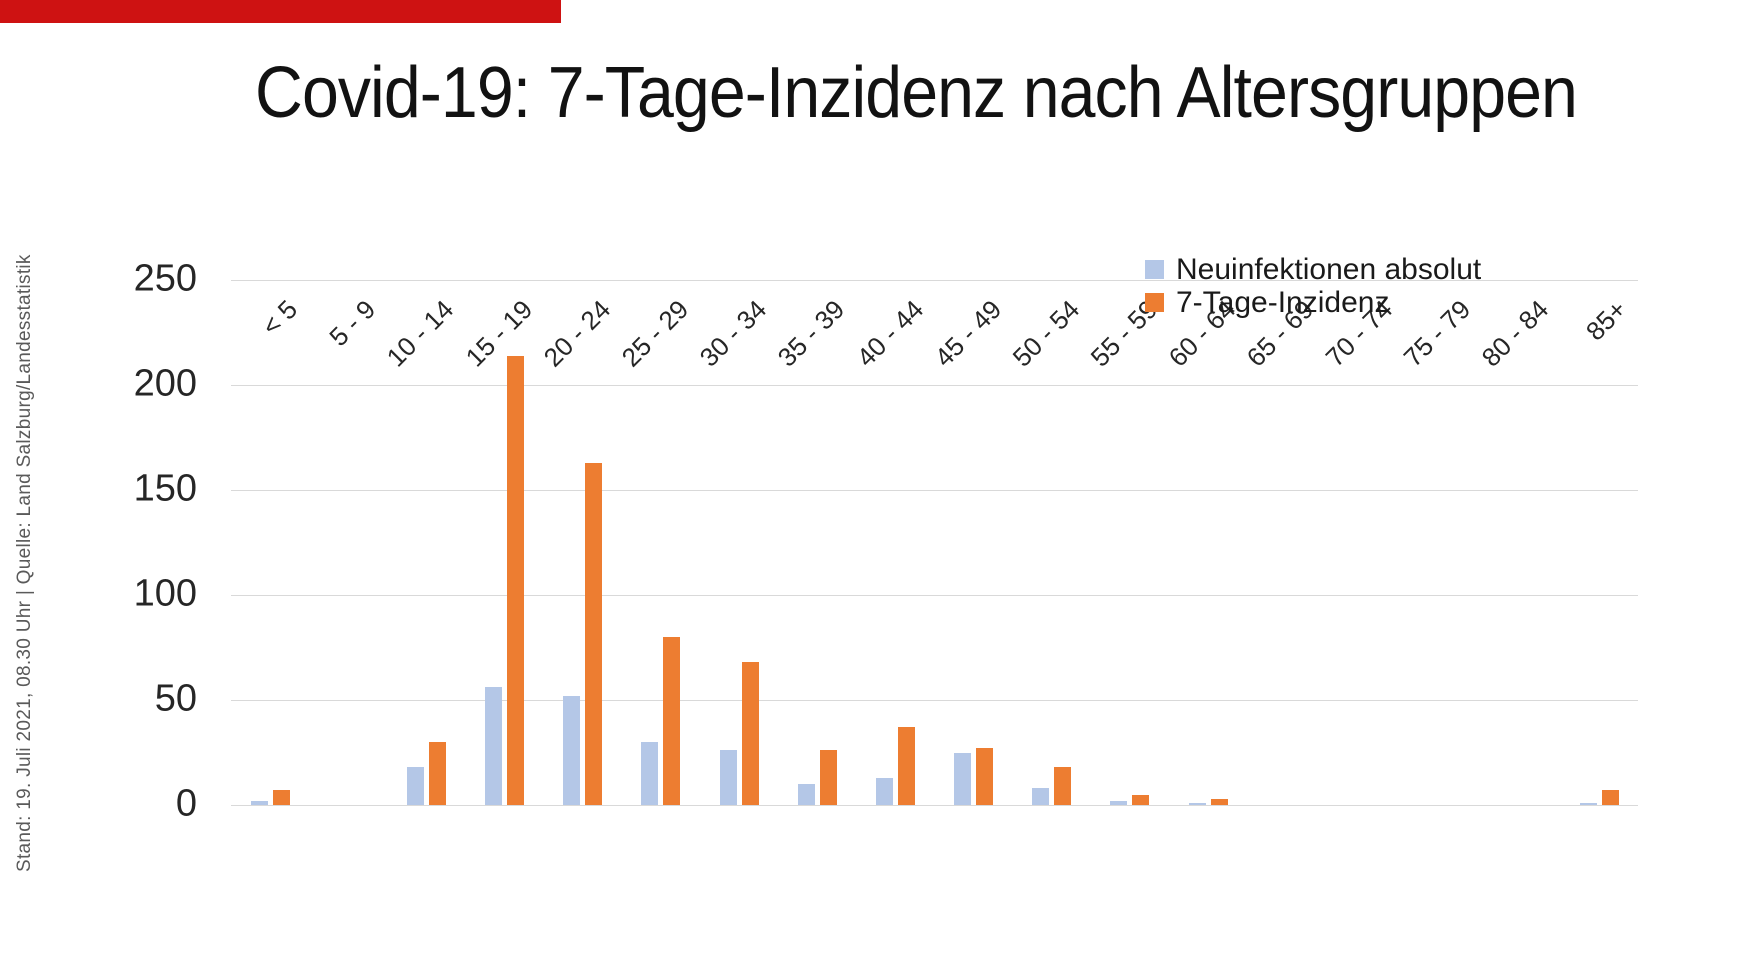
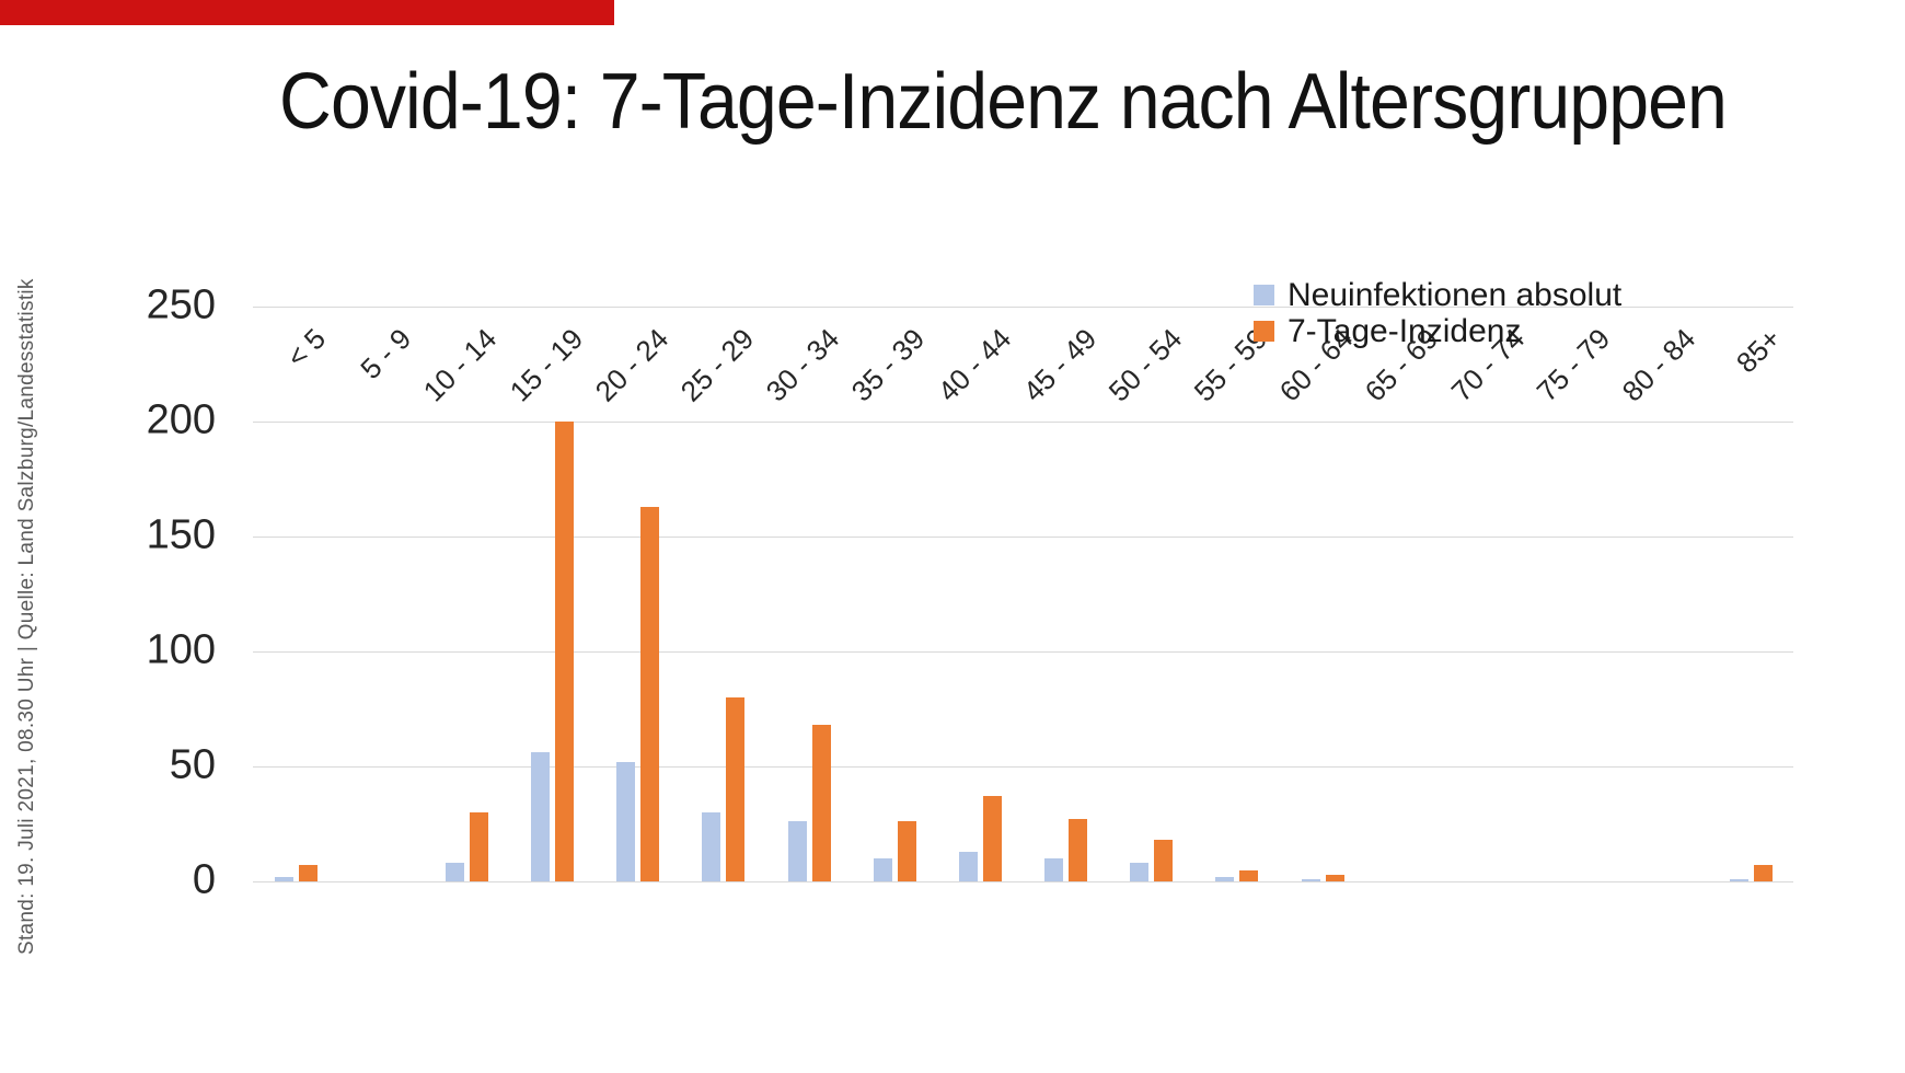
Neuinfektionen absolut/10 - 14: 18 -> 8
7-Tage-Inzidenz/15 - 19: 214 -> 200
Neuinfektionen absolut/45 - 49: 25 -> 10
